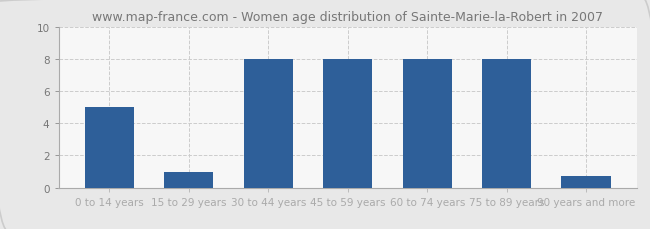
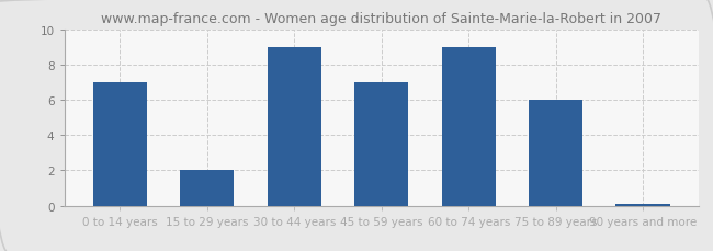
0 to 14 years: 5.0 -> 7.0
15 to 29 years: 1.0 -> 2.0
30 to 44 years: 8.0 -> 9.0
45 to 59 years: 8.0 -> 7.0
60 to 74 years: 8.0 -> 9.0
75 to 89 years: 8.0 -> 6.0
90 years and more: 0.7 -> 0.1
